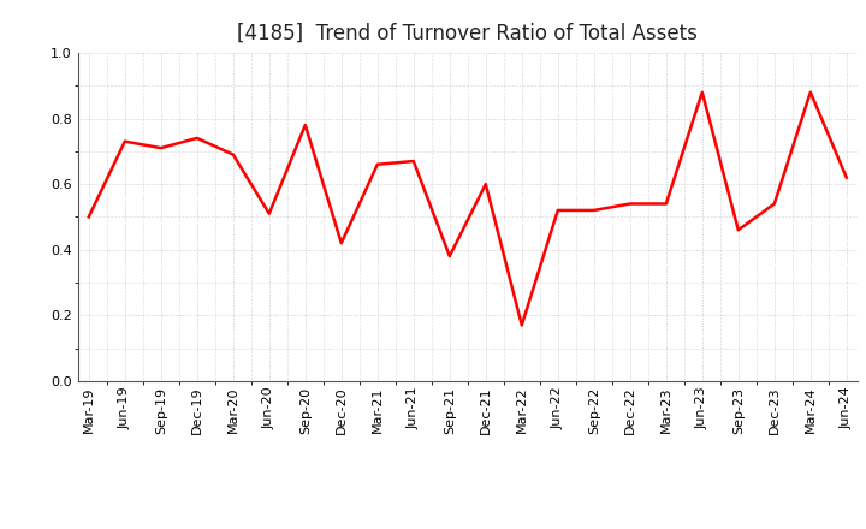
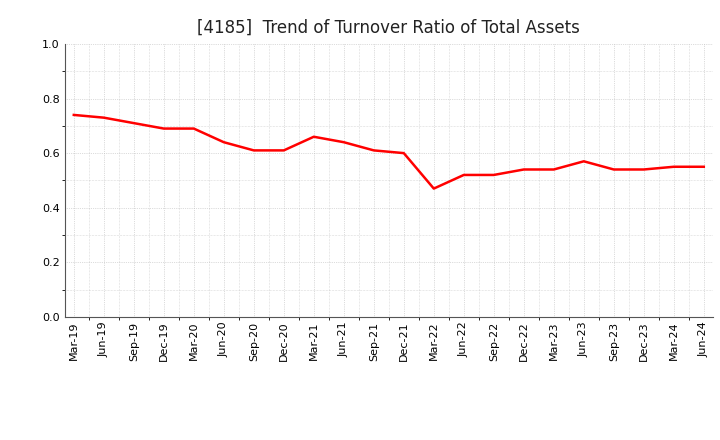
Mar-19: 0.50 -> 0.74
Dec-19: 0.74 -> 0.69
Jun-20: 0.51 -> 0.64
Sep-20: 0.78 -> 0.61
Dec-20: 0.42 -> 0.61
Jun-21: 0.67 -> 0.64
Sep-21: 0.38 -> 0.61
Mar-22: 0.17 -> 0.47
Jun-23: 0.88 -> 0.57
Sep-23: 0.46 -> 0.54
Mar-24: 0.88 -> 0.55
Jun-24: 0.62 -> 0.55
